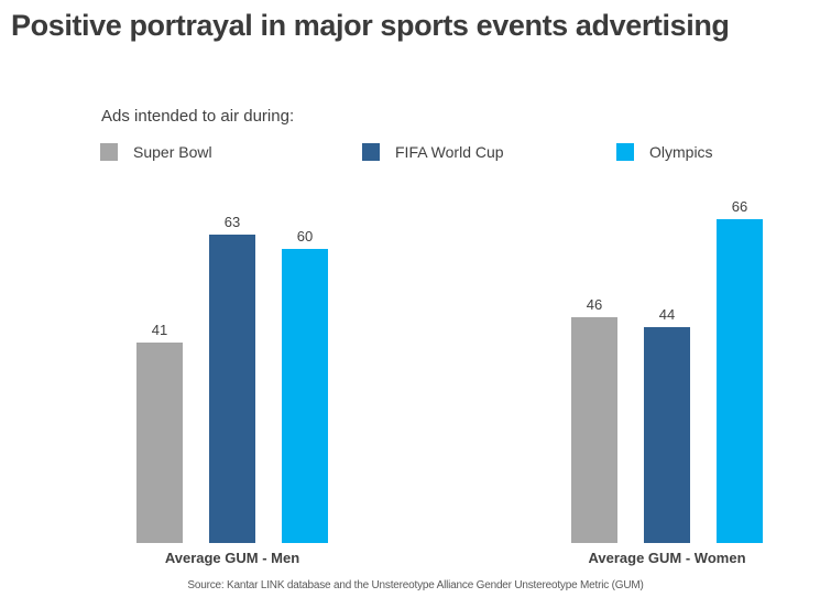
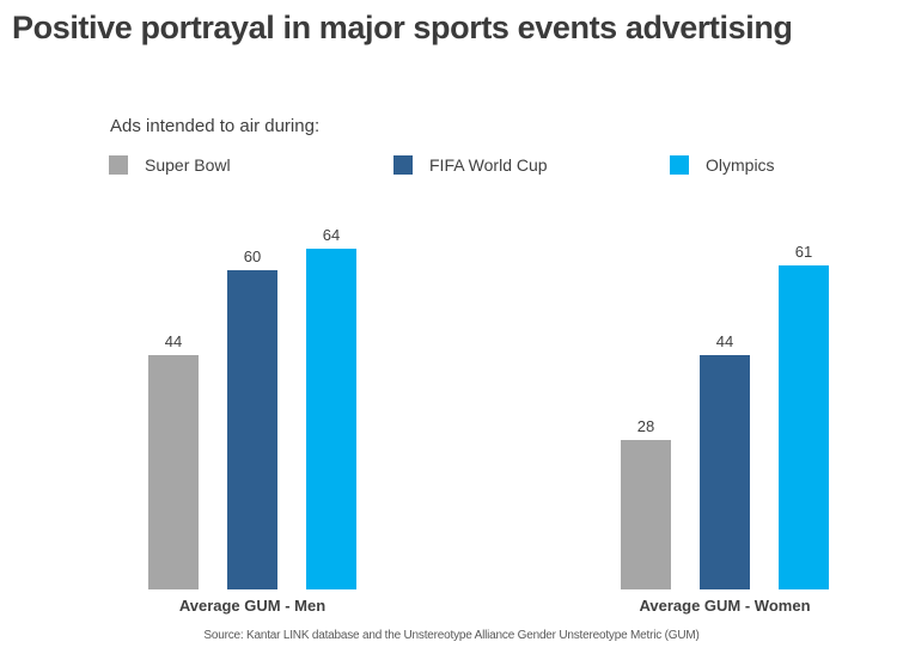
Super Bowl/Average GUM - Men: 41 -> 44
FIFA World Cup/Average GUM - Men: 63 -> 60
Olympics/Average GUM - Men: 60 -> 64
Super Bowl/Average GUM - Women: 46 -> 28
Olympics/Average GUM - Women: 66 -> 61
